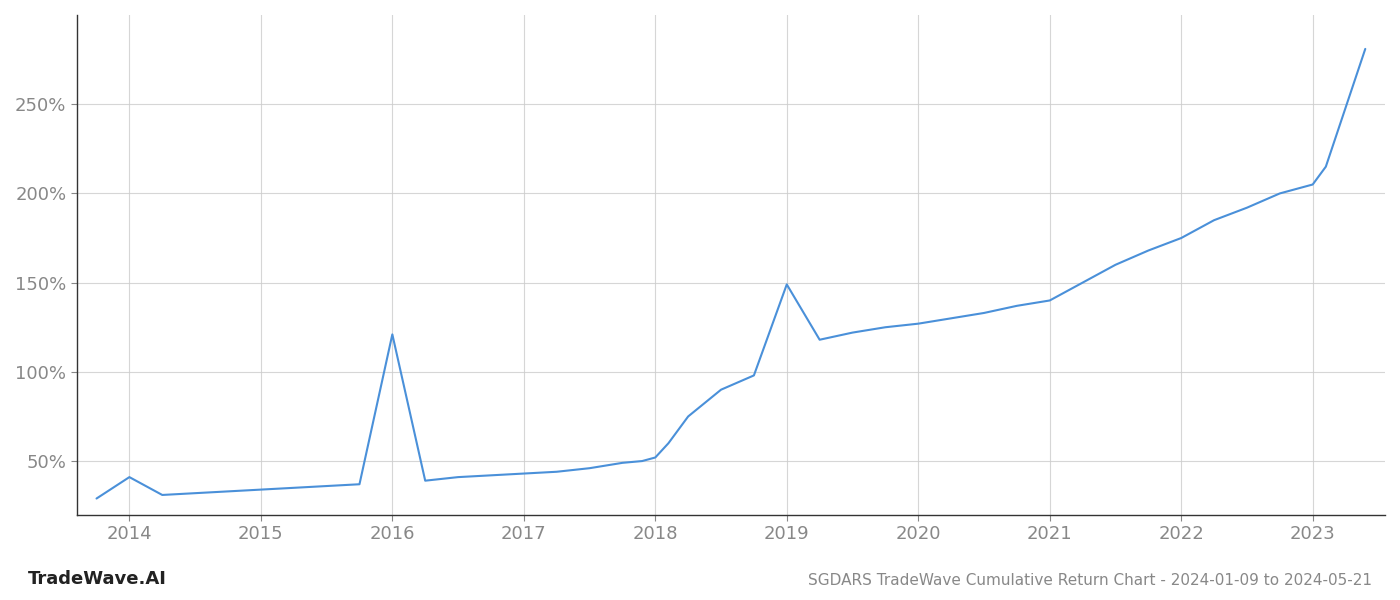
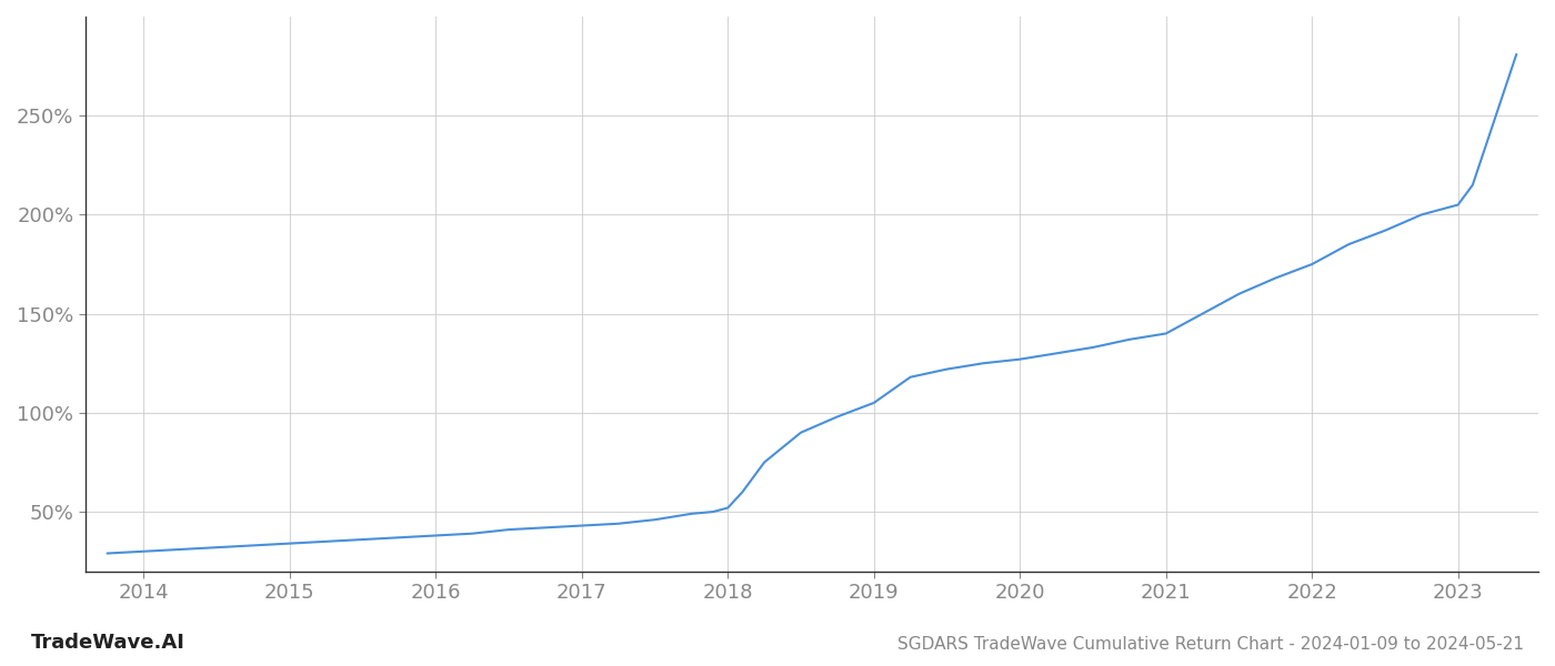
2014: 41% -> 30%
2016: 121% -> 38%
2019: 149% -> 105%
